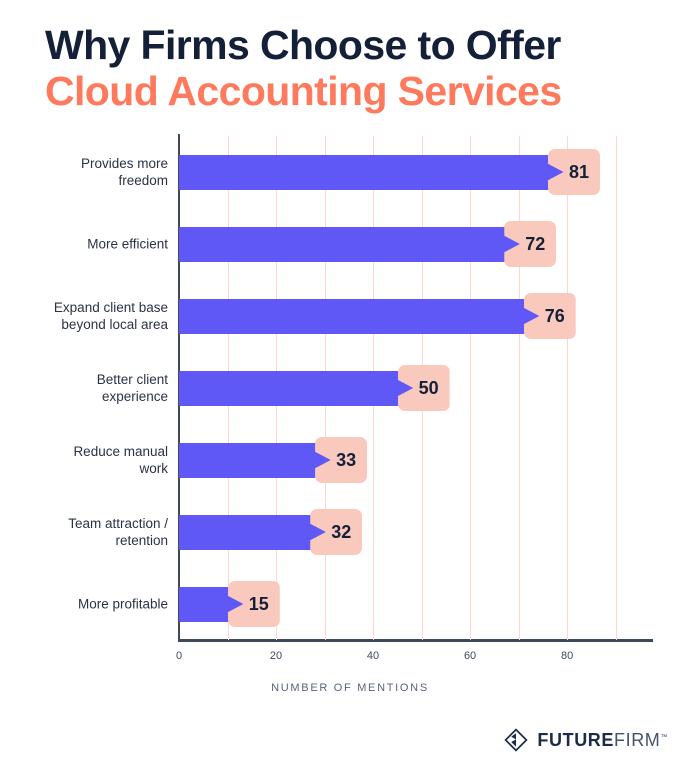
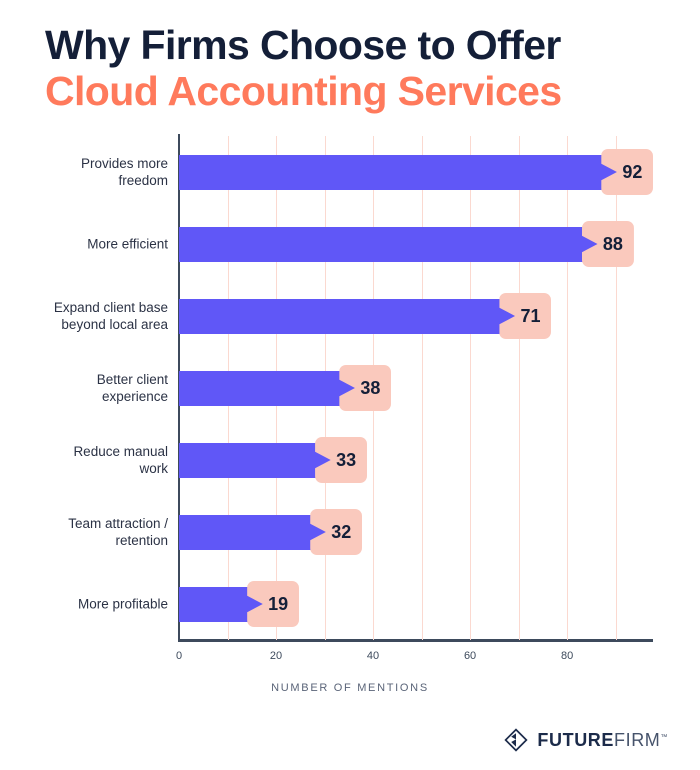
Provides more freedom: 81 -> 92
More efficient: 72 -> 88
Expand client base beyond local area: 76 -> 71
Better client experience: 50 -> 38
More profitable: 15 -> 19
